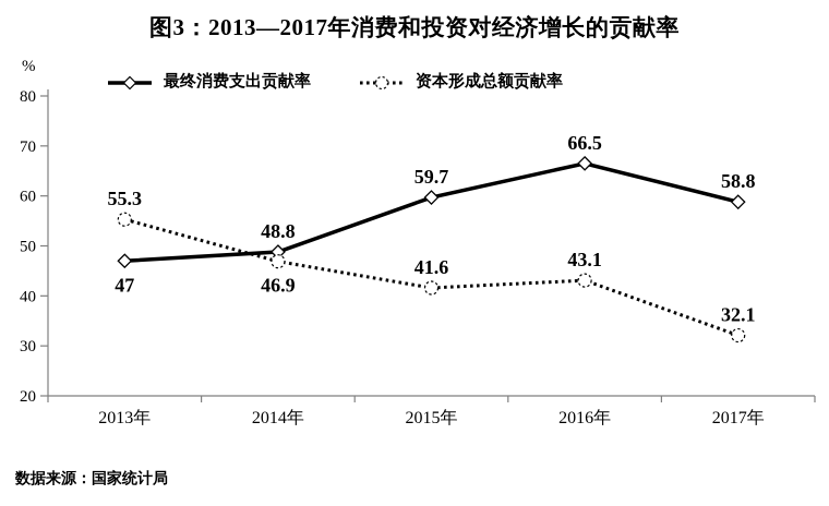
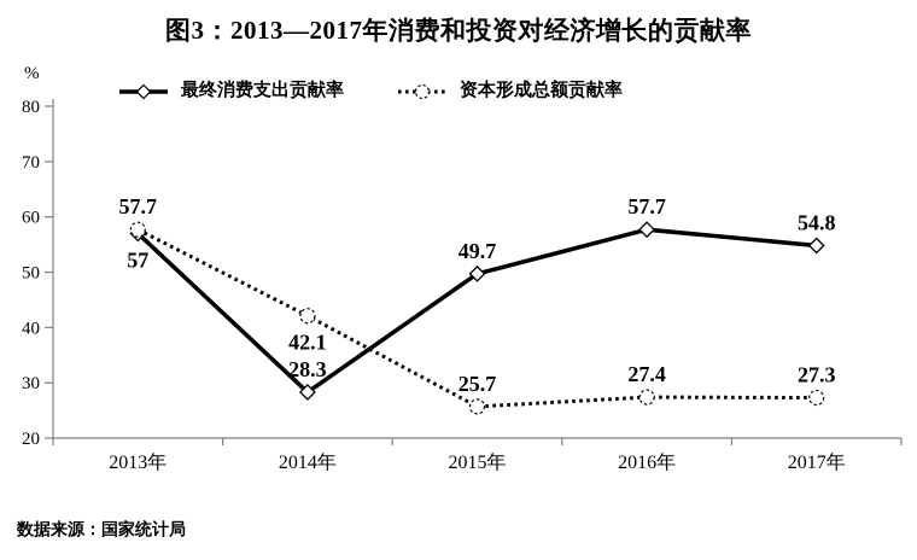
最终消费支出贡献率/2013年: 47 -> 57
资本形成总额贡献率/2013年: 55.3 -> 57.7
最终消费支出贡献率/2014年: 48.8 -> 28.3
资本形成总额贡献率/2014年: 46.9 -> 42.1
最终消费支出贡献率/2015年: 59.7 -> 49.7
资本形成总额贡献率/2015年: 41.6 -> 25.7
最终消费支出贡献率/2016年: 66.5 -> 57.7
资本形成总额贡献率/2016年: 43.1 -> 27.4
最终消费支出贡献率/2017年: 58.8 -> 54.8
资本形成总额贡献率/2017年: 32.1 -> 27.3
